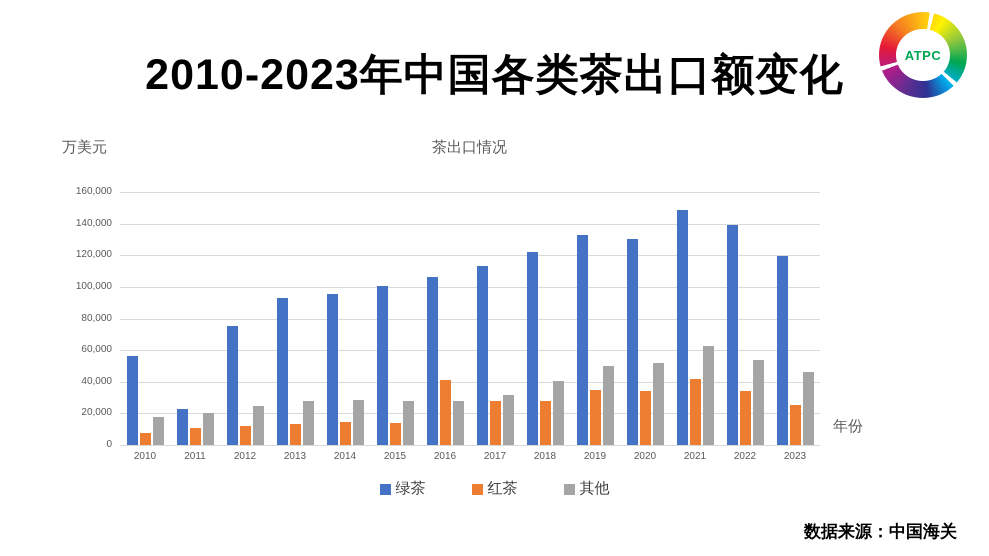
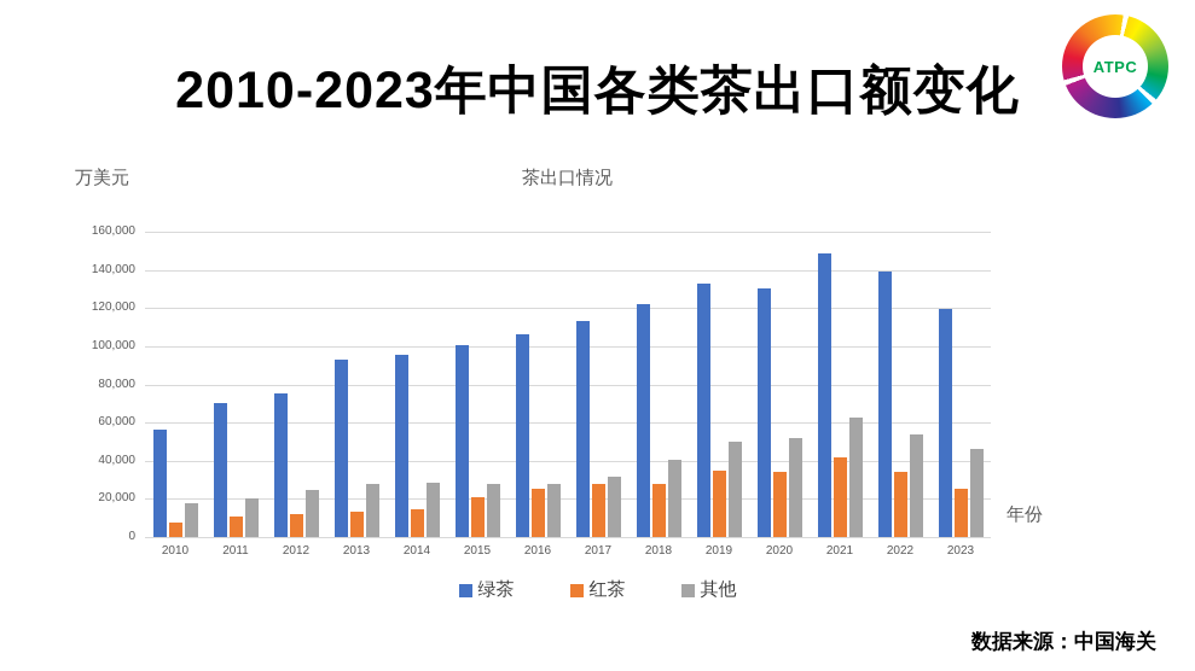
绿茶/2011: 23000 -> 70000
红茶/2015: 14000 -> 21000
红茶/2016: 41000 -> 25000
